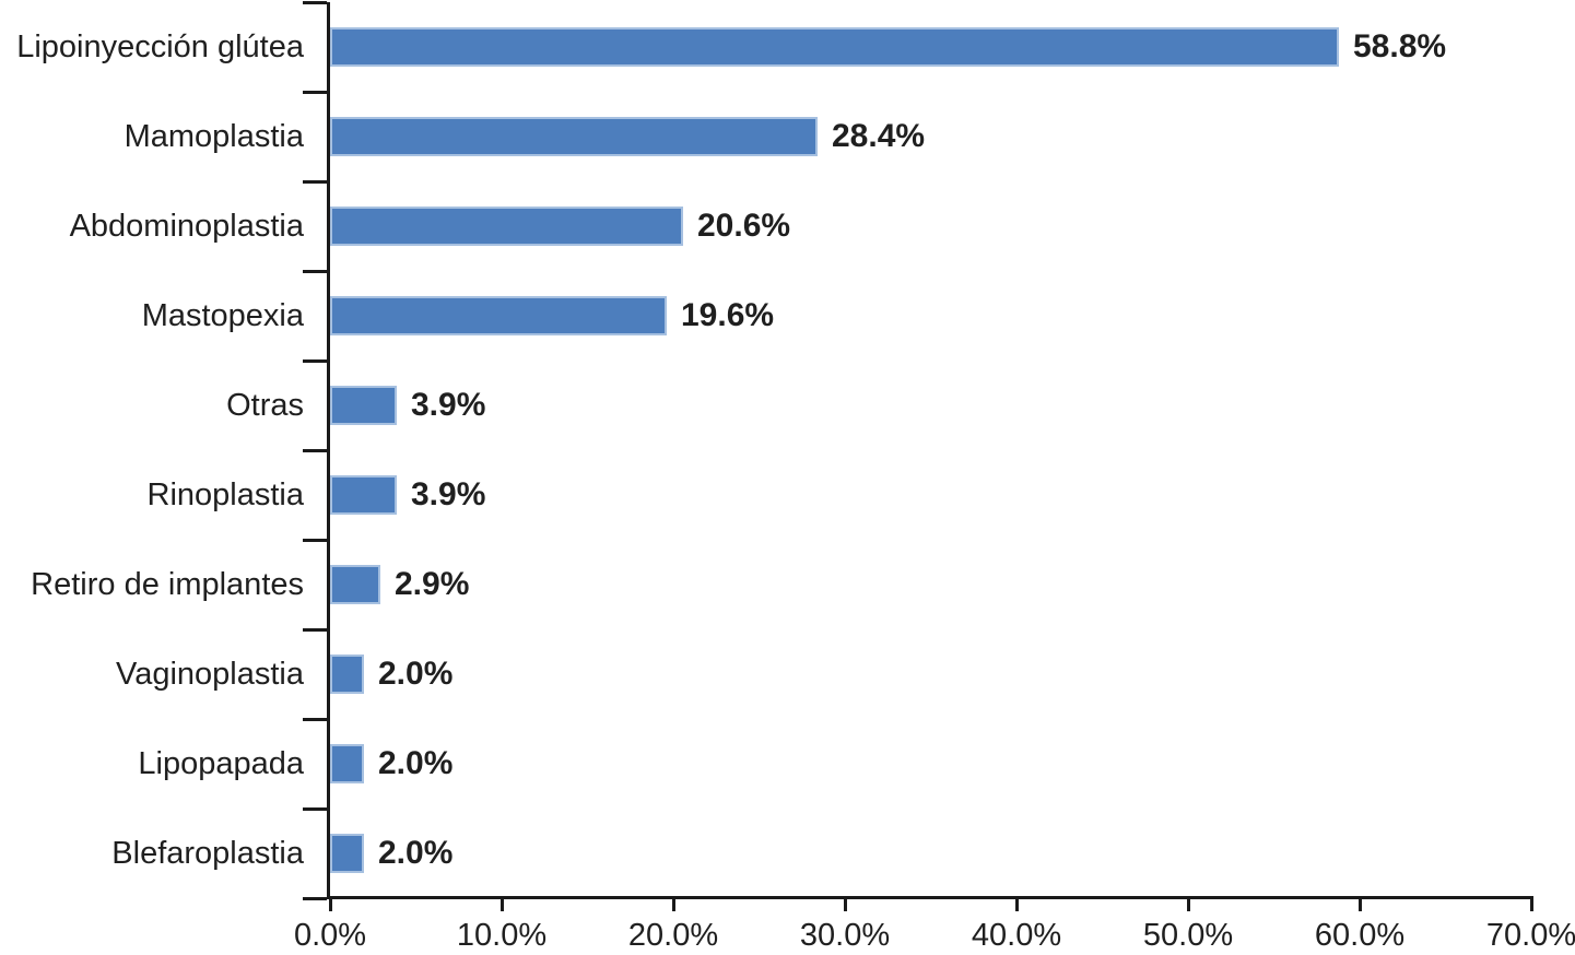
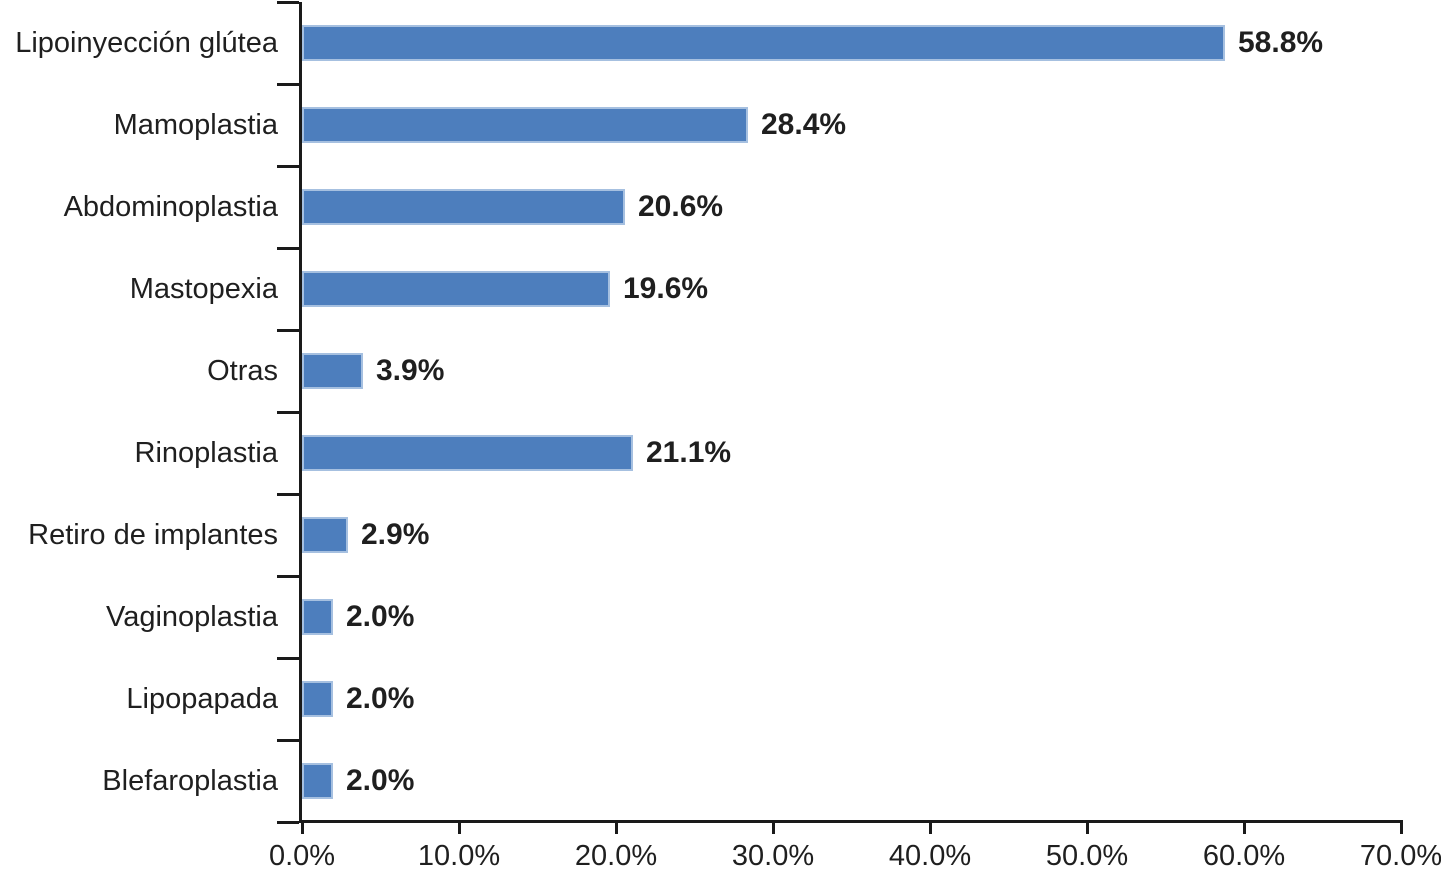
Rinoplastia: 3.9% -> 21.1%
